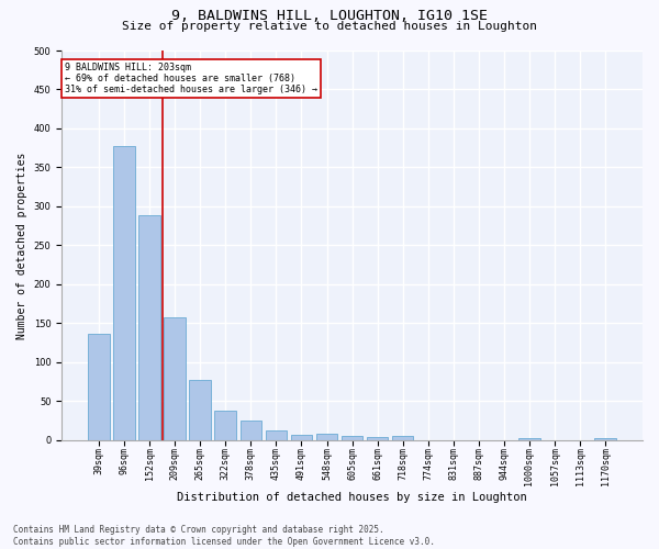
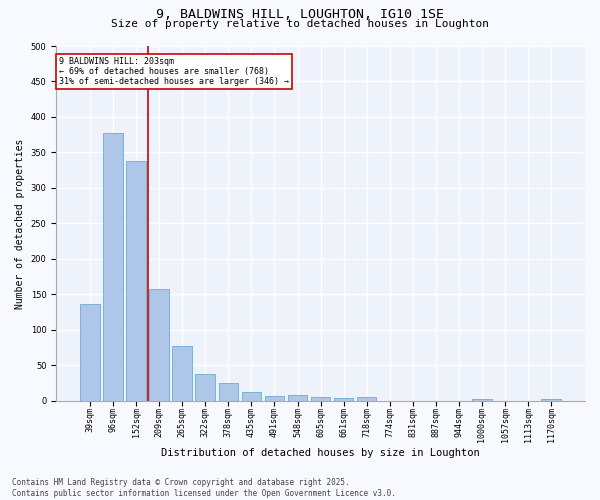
152sqm: 288 -> 338
